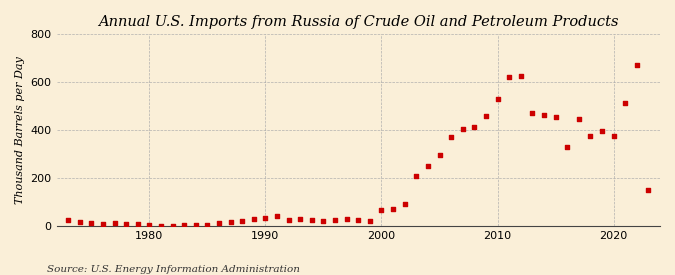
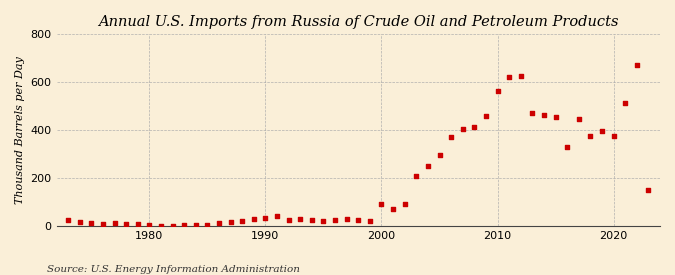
2000: 65 -> 90
2010: 530 -> 565
